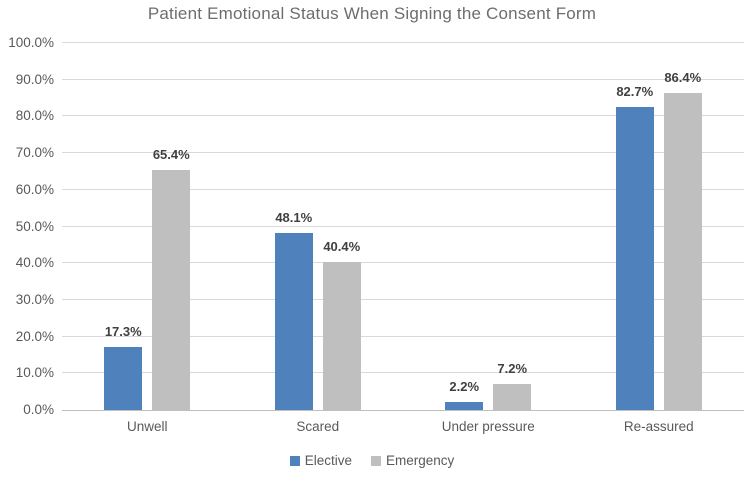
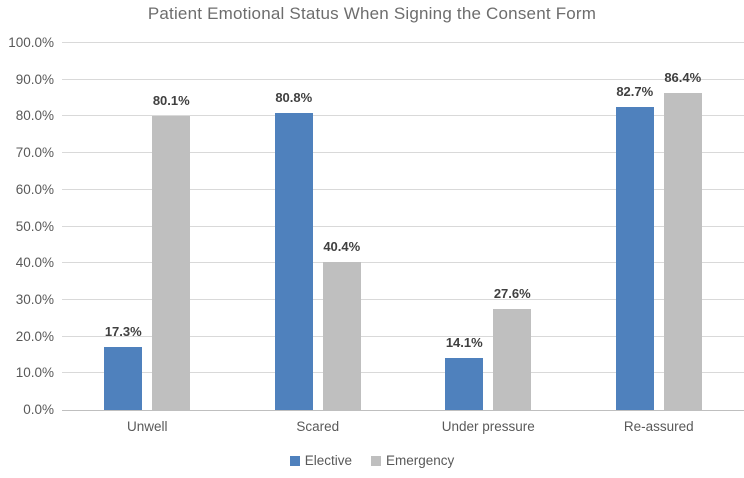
Emergency/Unwell: 65.4% -> 80.1%
Elective/Scared: 48.1% -> 80.8%
Elective/Under pressure: 2.2% -> 14.1%
Emergency/Under pressure: 7.2% -> 27.6%
